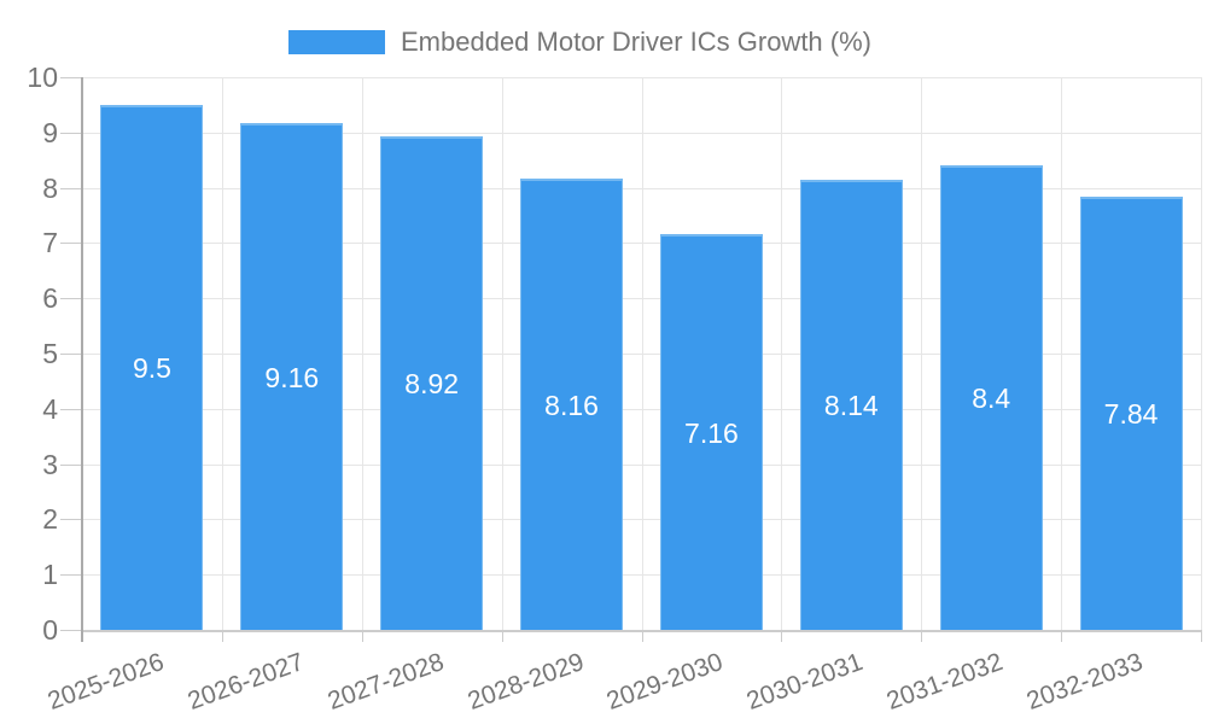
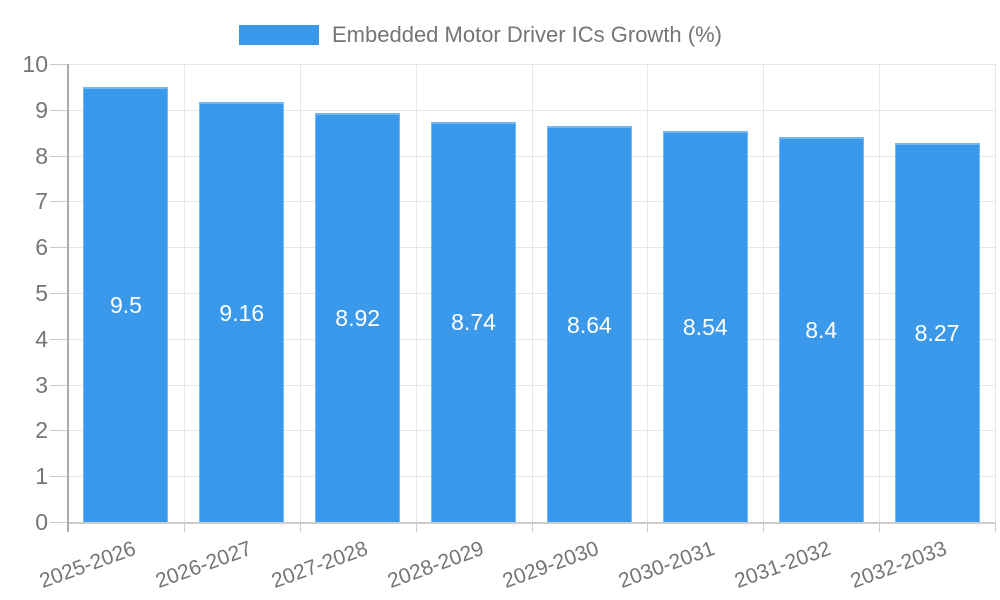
2028-2029: 8.16 -> 8.74
2029-2030: 7.16 -> 8.64
2030-2031: 8.14 -> 8.54
2032-2033: 7.84 -> 8.27
